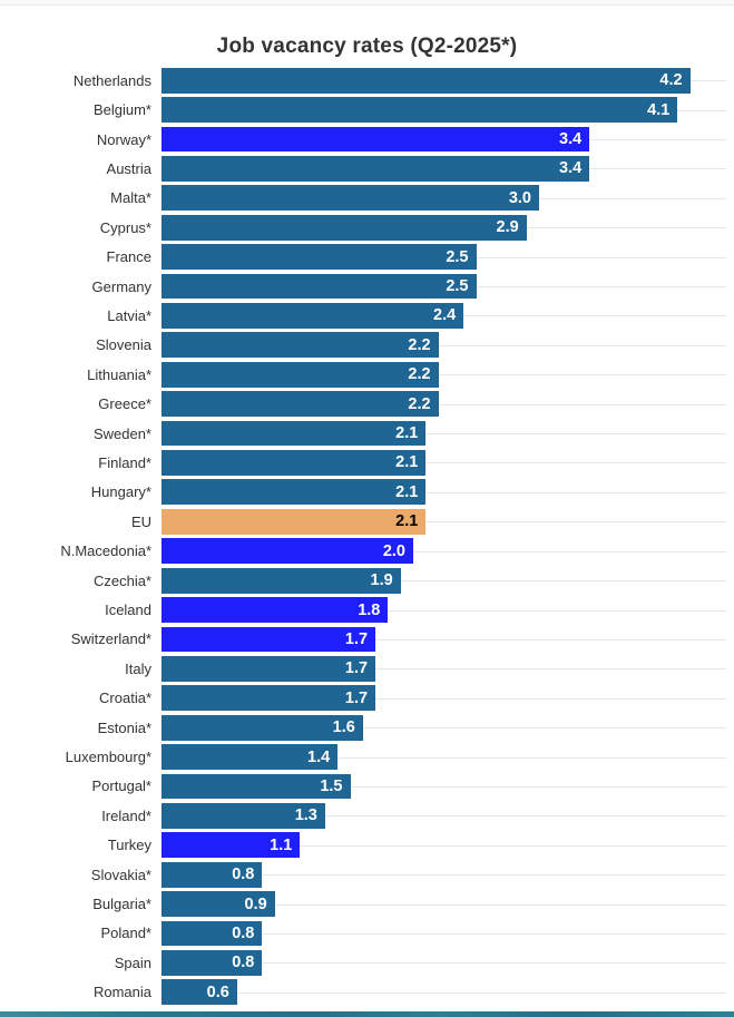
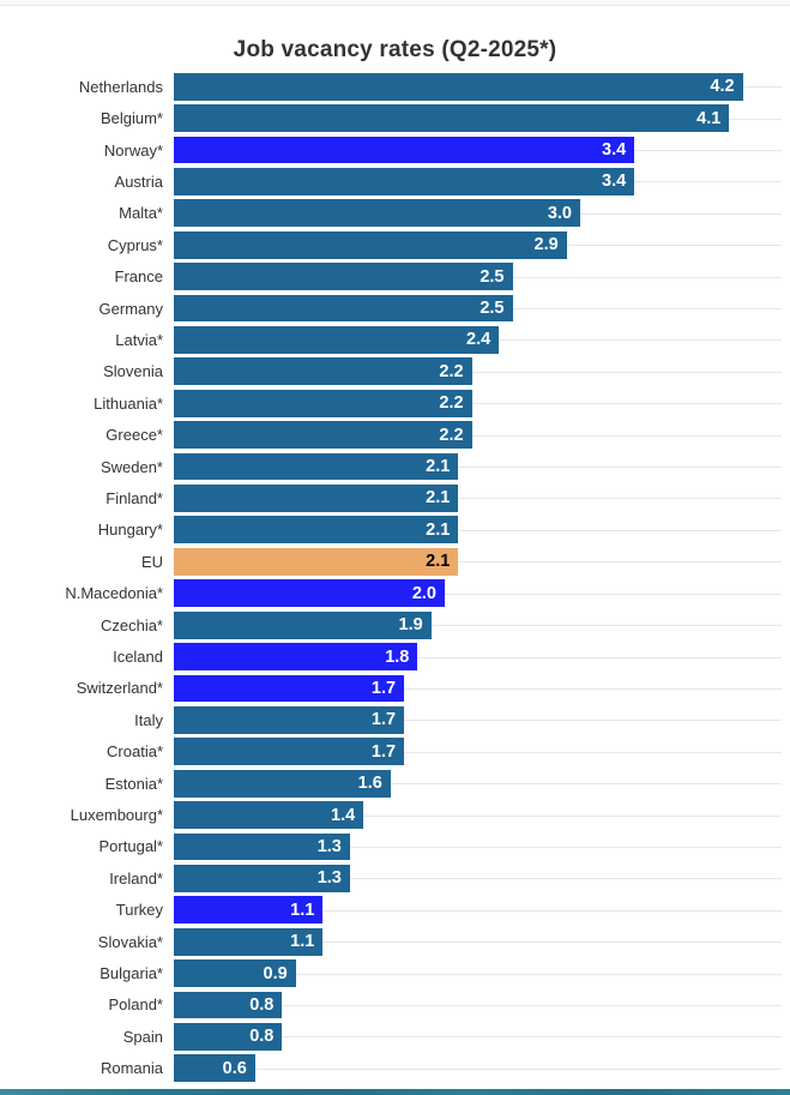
Portugal*: 1.5 -> 1.3
Slovakia*: 0.8 -> 1.1
